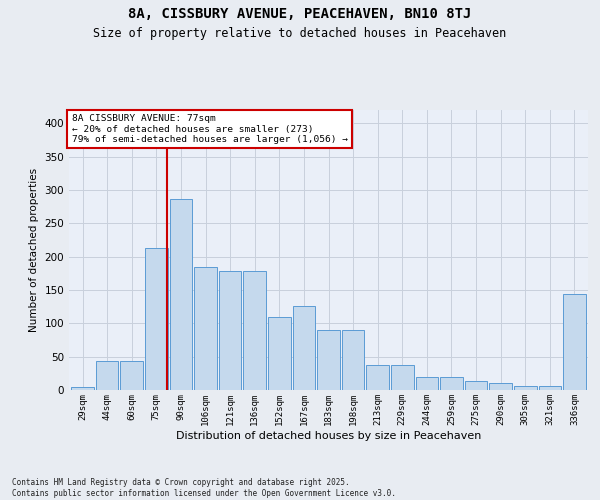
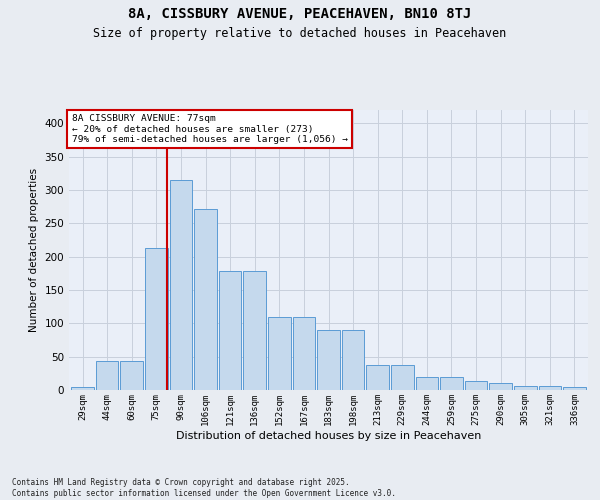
90sqm: 286 -> 315
106sqm: 184 -> 272
167sqm: 126 -> 110
336sqm: 144 -> 5
